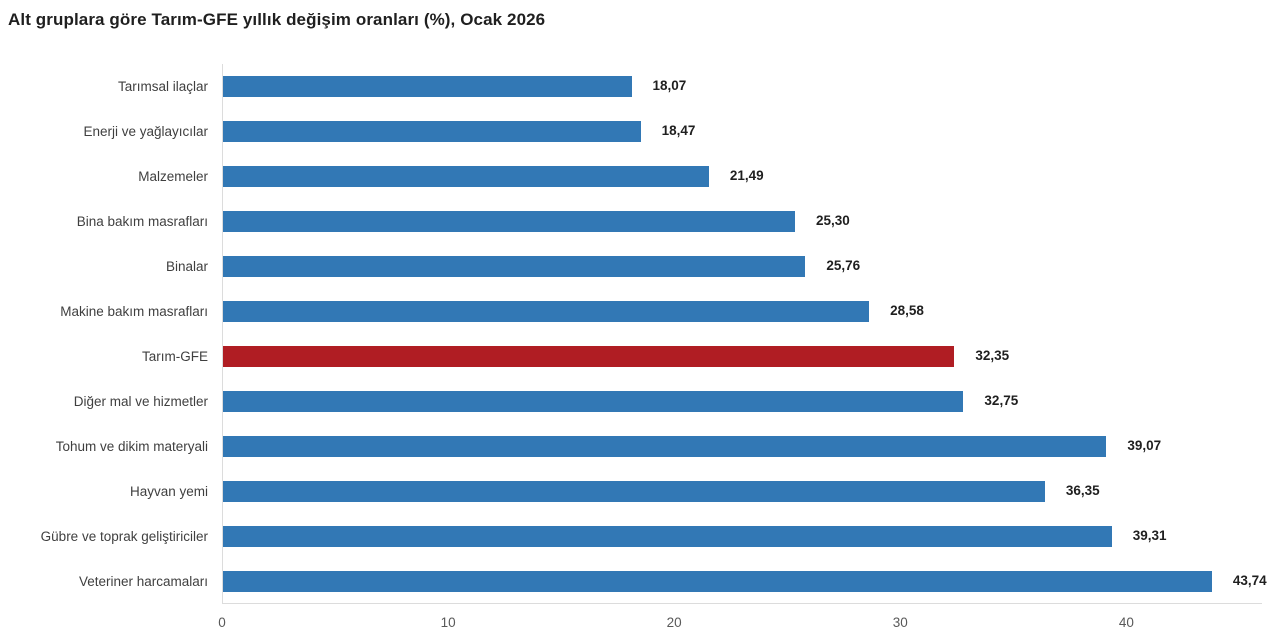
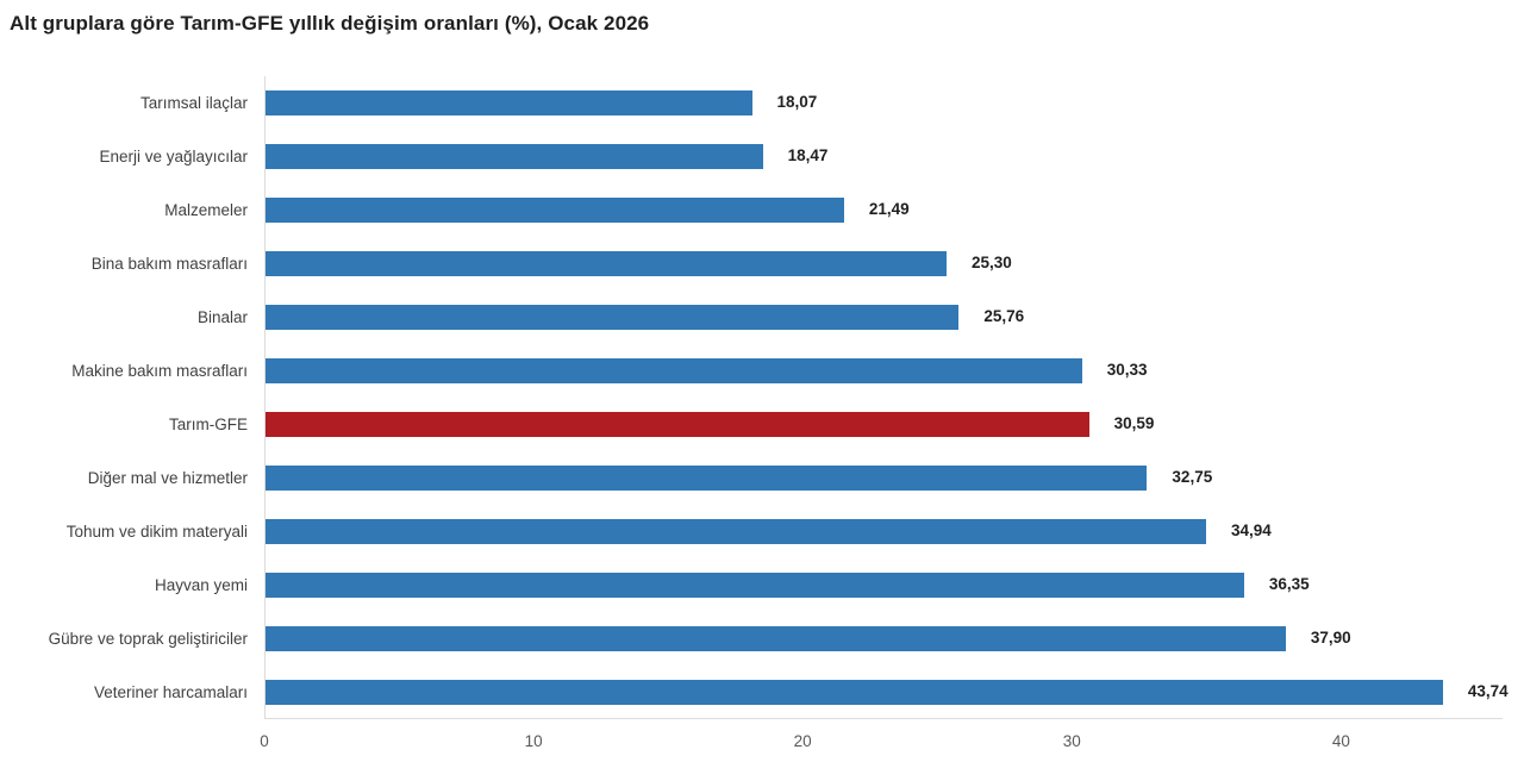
Makine bakım masrafları: 28,58 -> 30,33
Tarım-GFE: 32,35 -> 30,59
Tohum ve dikim materyali: 39,07 -> 34,94
Gübre ve toprak geliştiriciler: 39,31 -> 37,90
